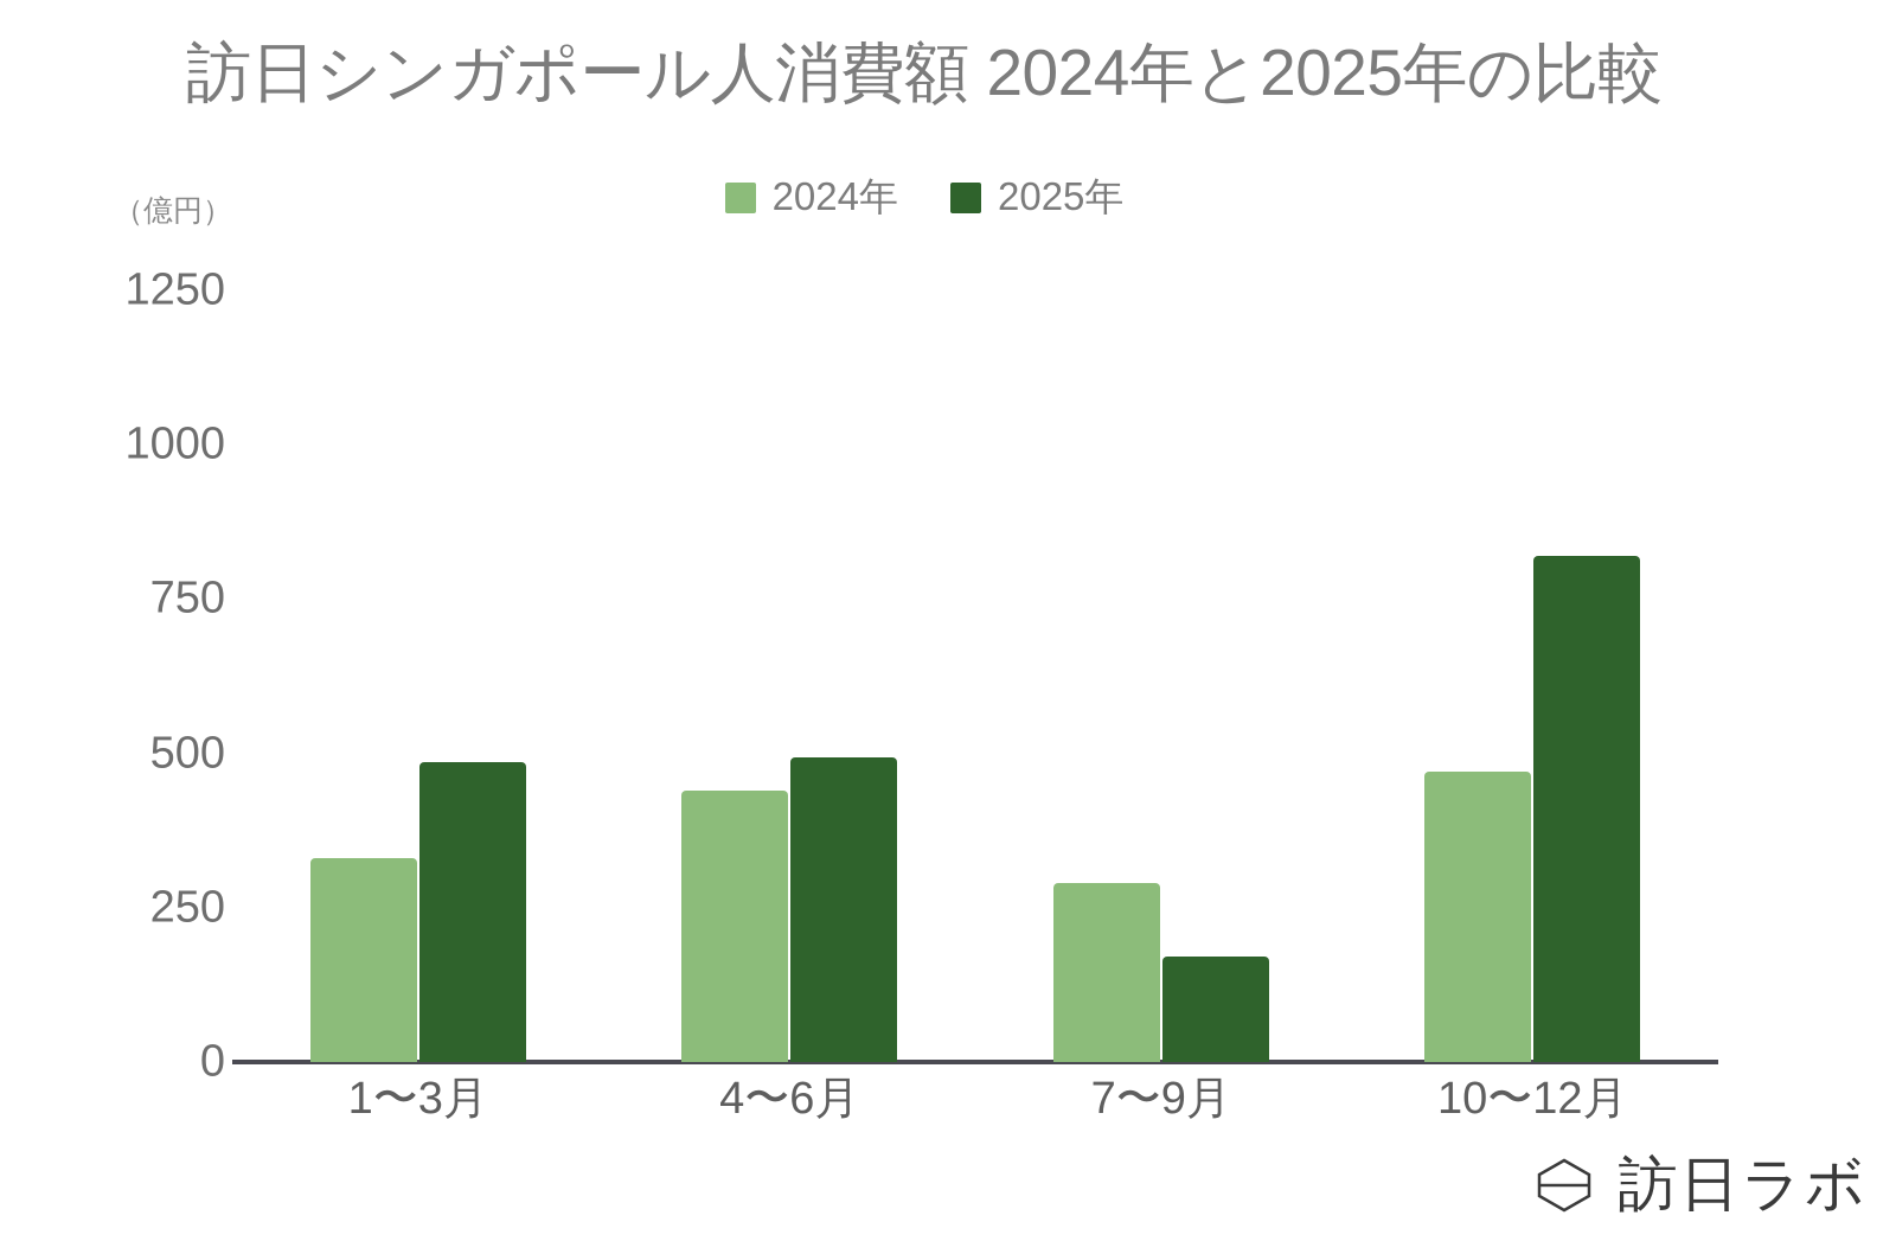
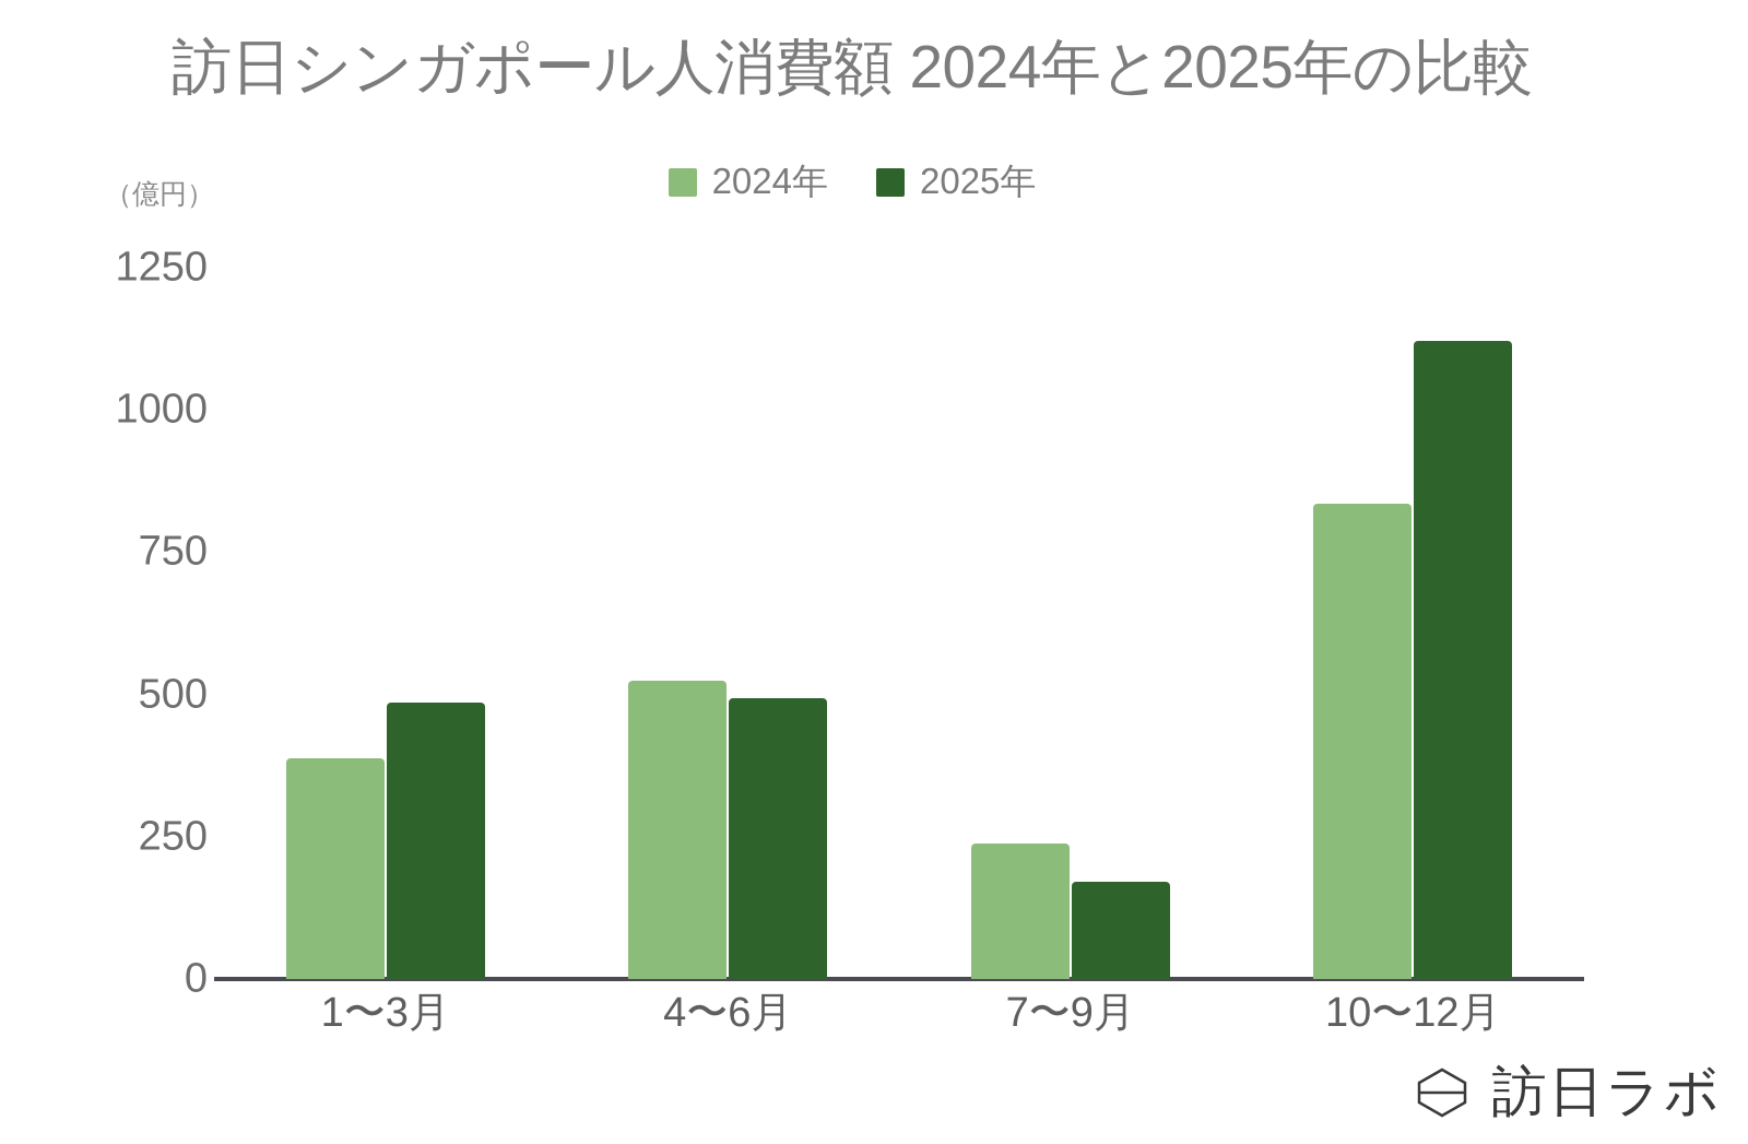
2024年/1〜3月: 330 -> 390
2024年/4〜6月: 440 -> 520
2024年/7〜9月: 290 -> 240
2024年/10〜12月: 470 -> 840
2025年/10〜12月: 820 -> 1120
